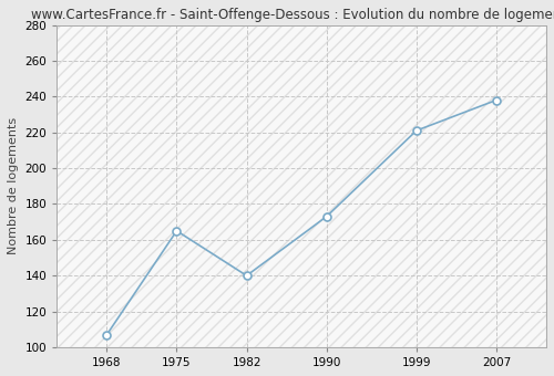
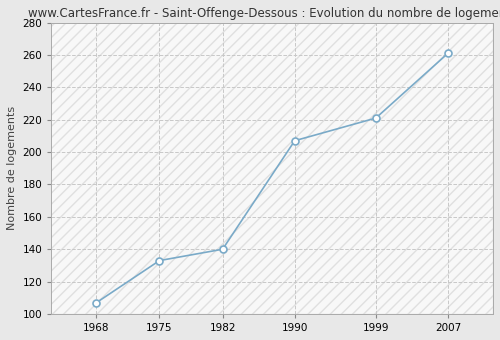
1975: 165 -> 133
1990: 173 -> 207
2007: 238 -> 261
